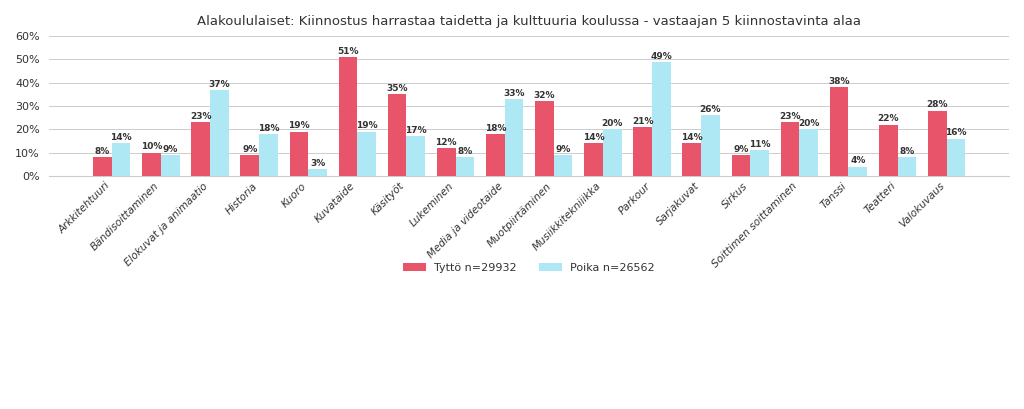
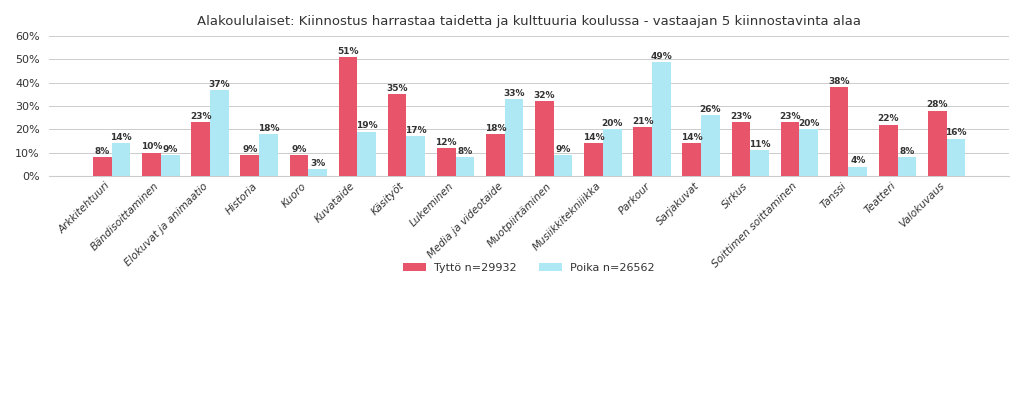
Tyttö n=29932/Kuoro: 19% -> 9%
Tyttö n=29932/Sirkus: 9% -> 23%
